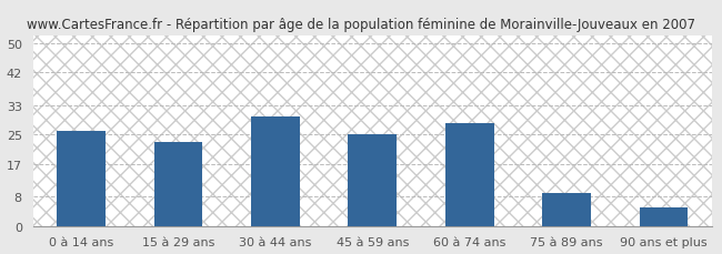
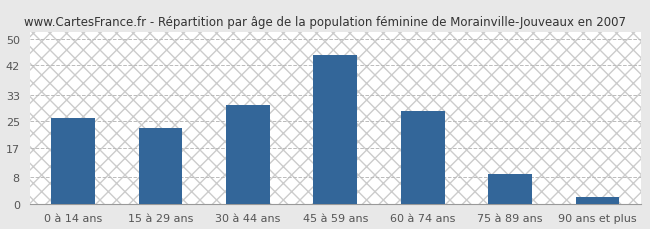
45 à 59 ans: 25 -> 45
90 ans et plus: 5 -> 2
